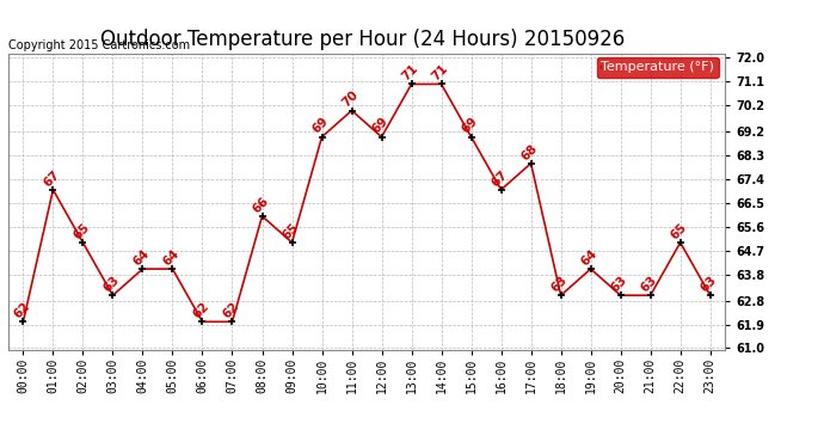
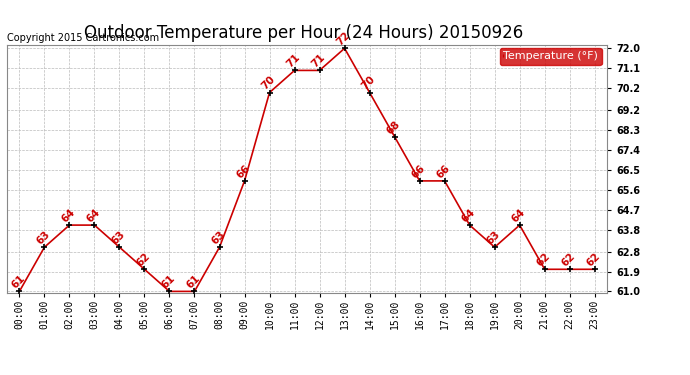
00:00: 62 -> 61
01:00: 67 -> 63
02:00: 65 -> 64
03:00: 63 -> 64
04:00: 64 -> 63
05:00: 64 -> 62
06:00: 62 -> 61
07:00: 62 -> 61
08:00: 66 -> 63
09:00: 65 -> 66
10:00: 69 -> 70
11:00: 70 -> 71
12:00: 69 -> 71
13:00: 71 -> 72
14:00: 71 -> 70
15:00: 69 -> 68
16:00: 67 -> 66
17:00: 68 -> 66
18:00: 63 -> 64
19:00: 64 -> 63
20:00: 63 -> 64
21:00: 63 -> 62
22:00: 65 -> 62
23:00: 63 -> 62
